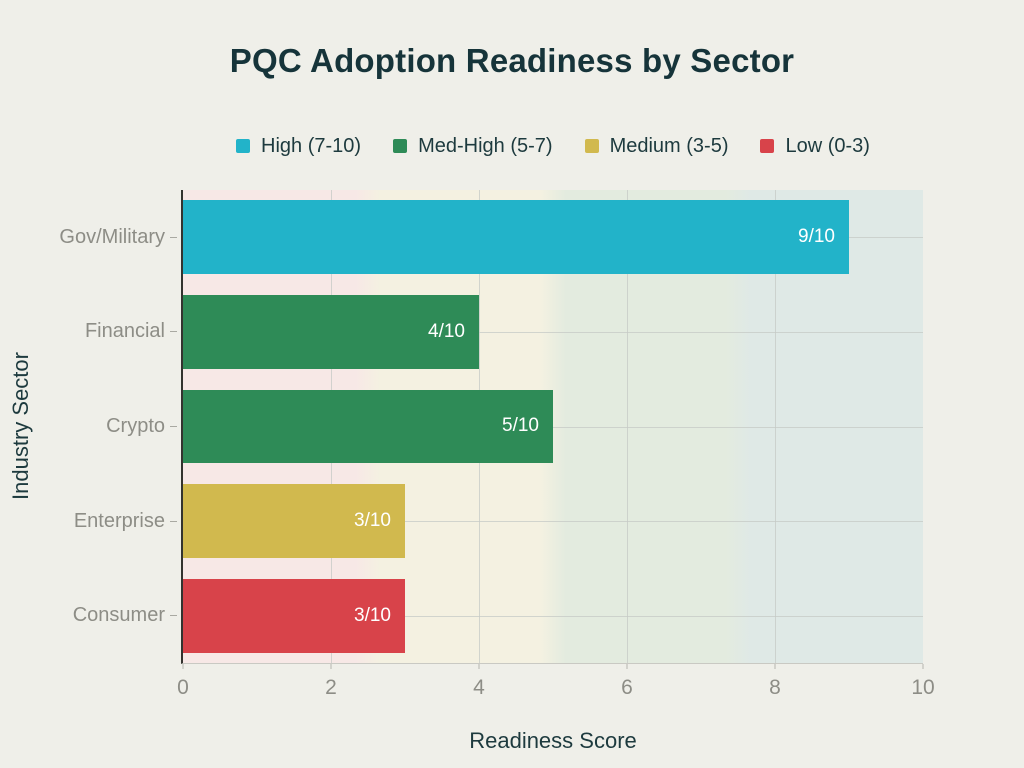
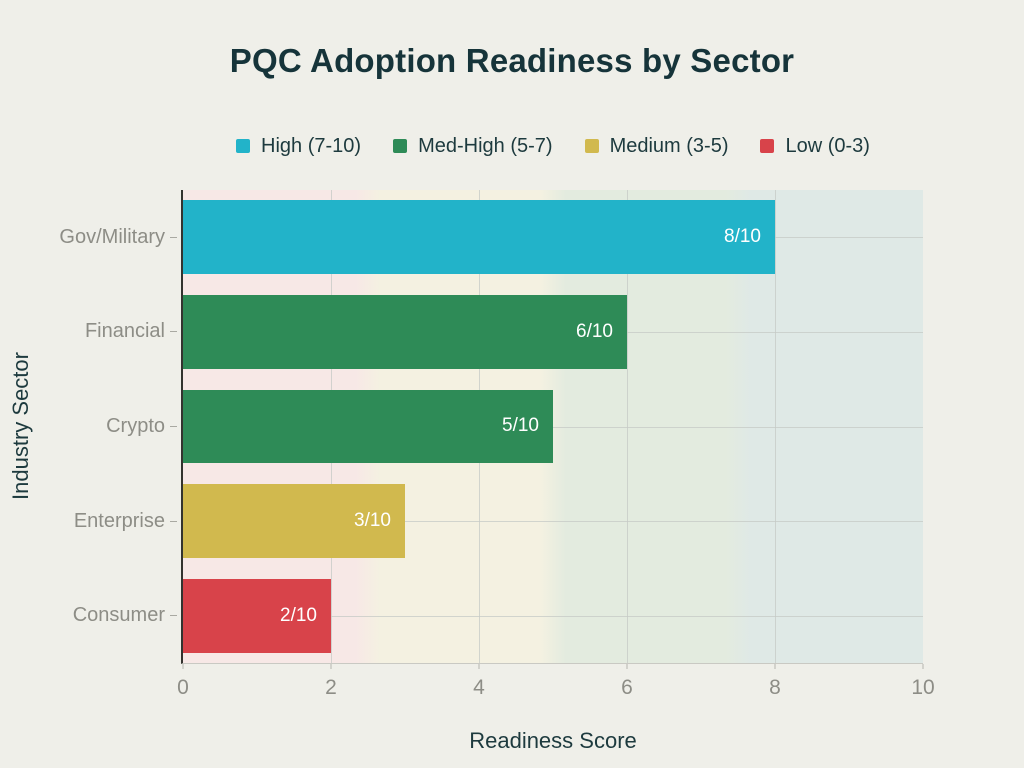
Gov/Military: 9 -> 8
Financial: 4 -> 6
Consumer: 3 -> 2
